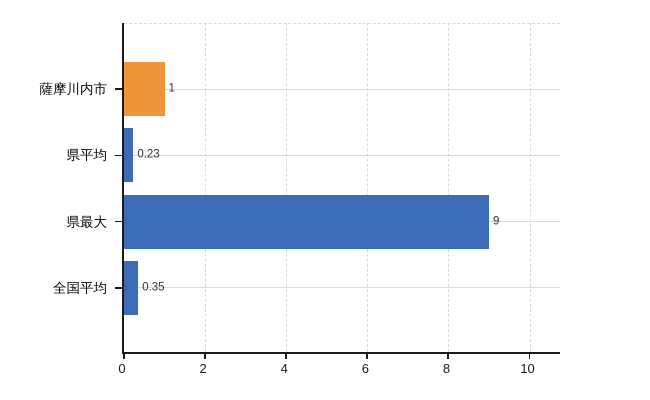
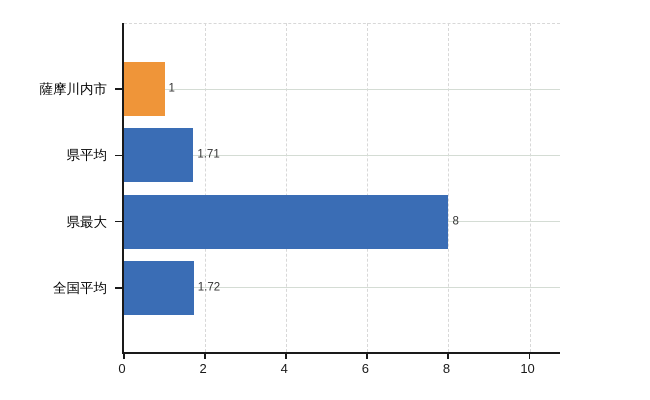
県平均: 0.23 -> 1.71
県最大: 9 -> 8
全国平均: 0.35 -> 1.72
